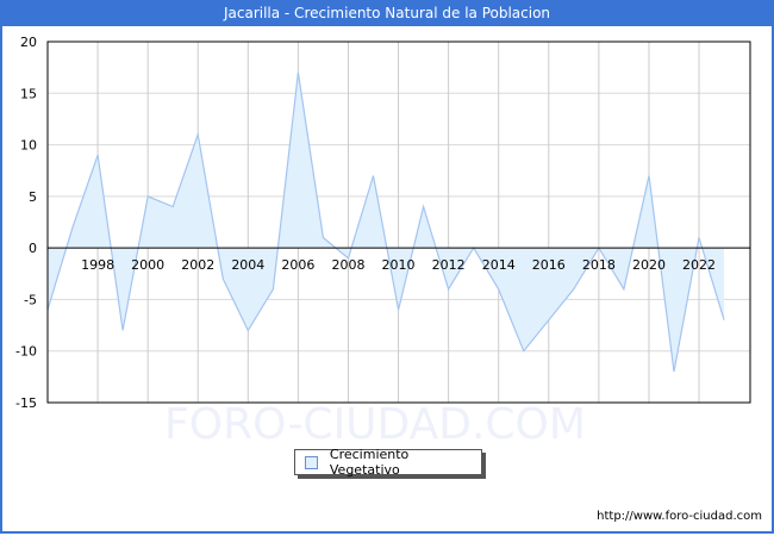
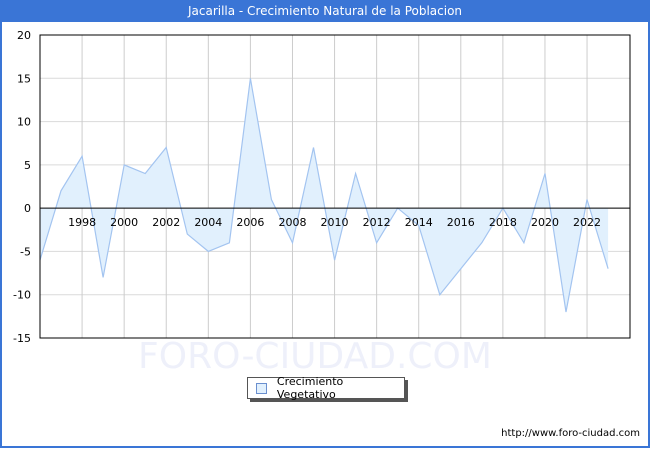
1998: 9 -> 6
2002: 11 -> 7
2004: -8 -> -5
2006: 17 -> 15
2008: -1 -> -4
2014: -4 -> -2
2020: 7 -> 4
